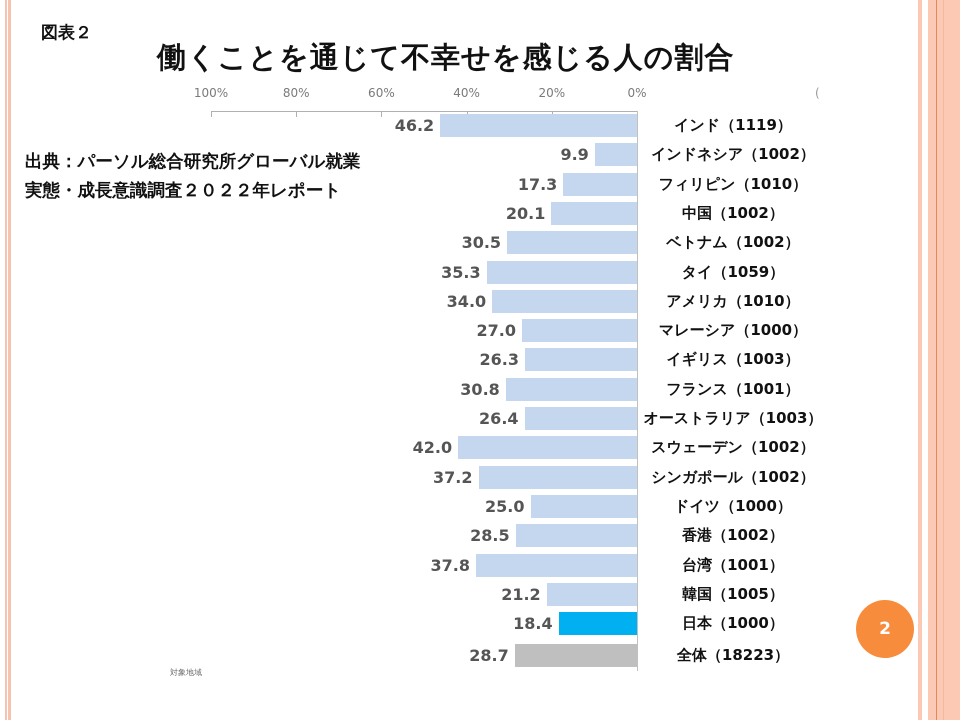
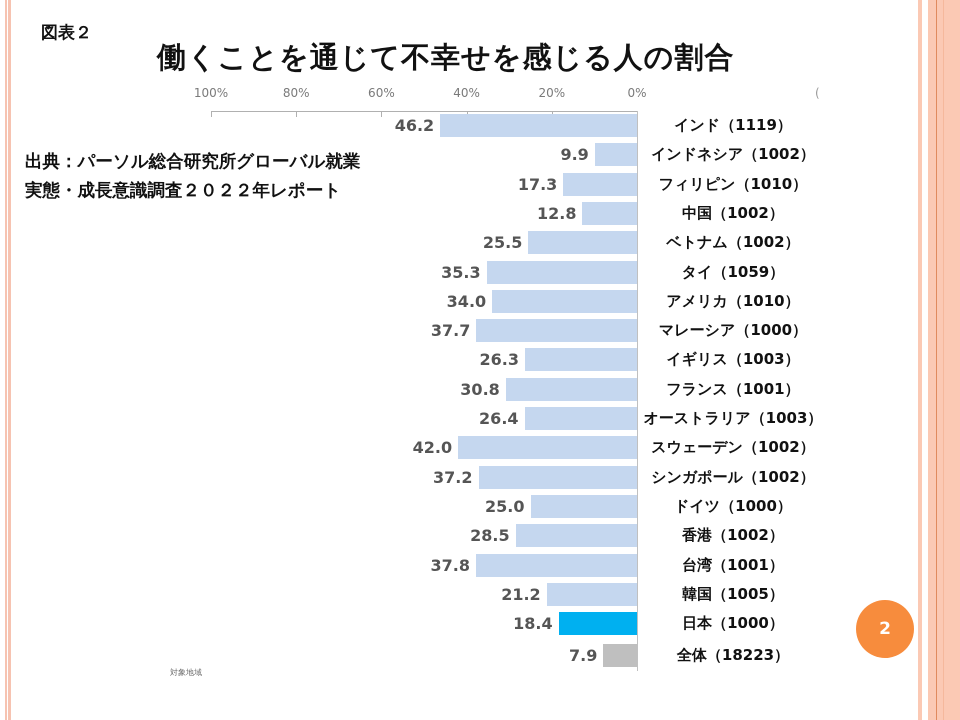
中国（1002）: 20.1 -> 12.8
ベトナム（1002）: 30.5 -> 25.5
マレーシア（1000）: 27.0 -> 37.7
全体（18223）: 28.7 -> 7.9
